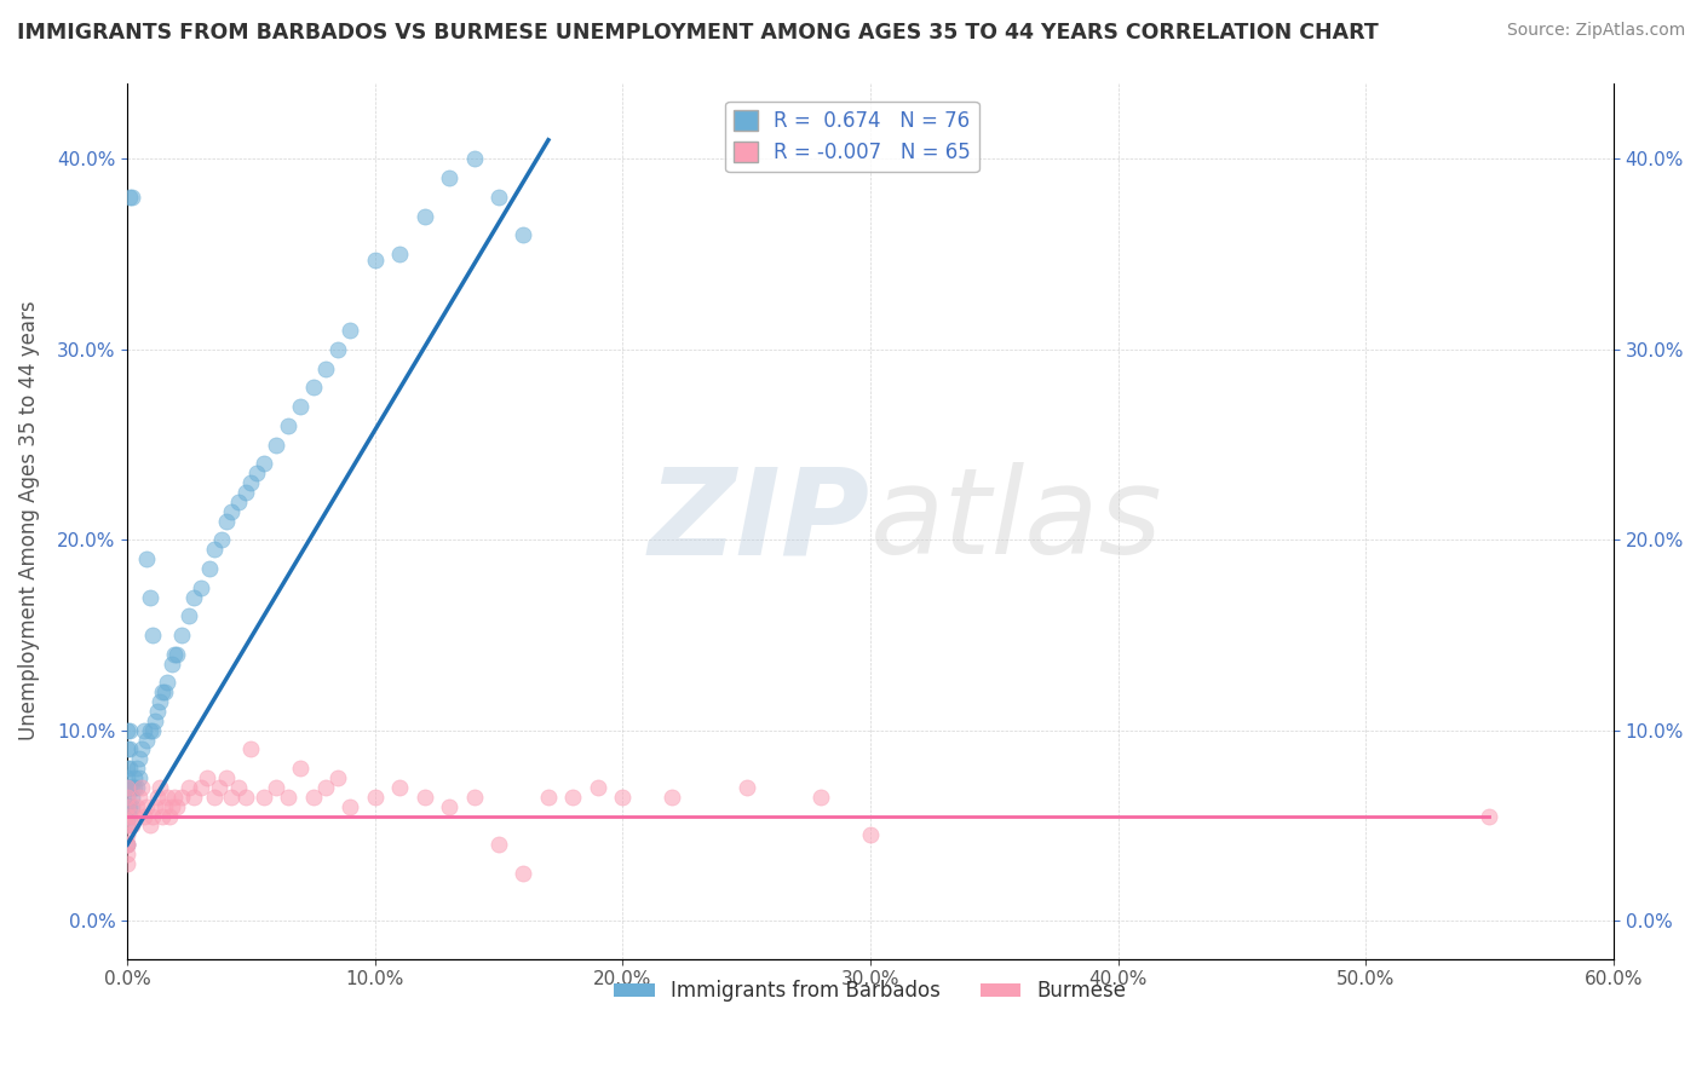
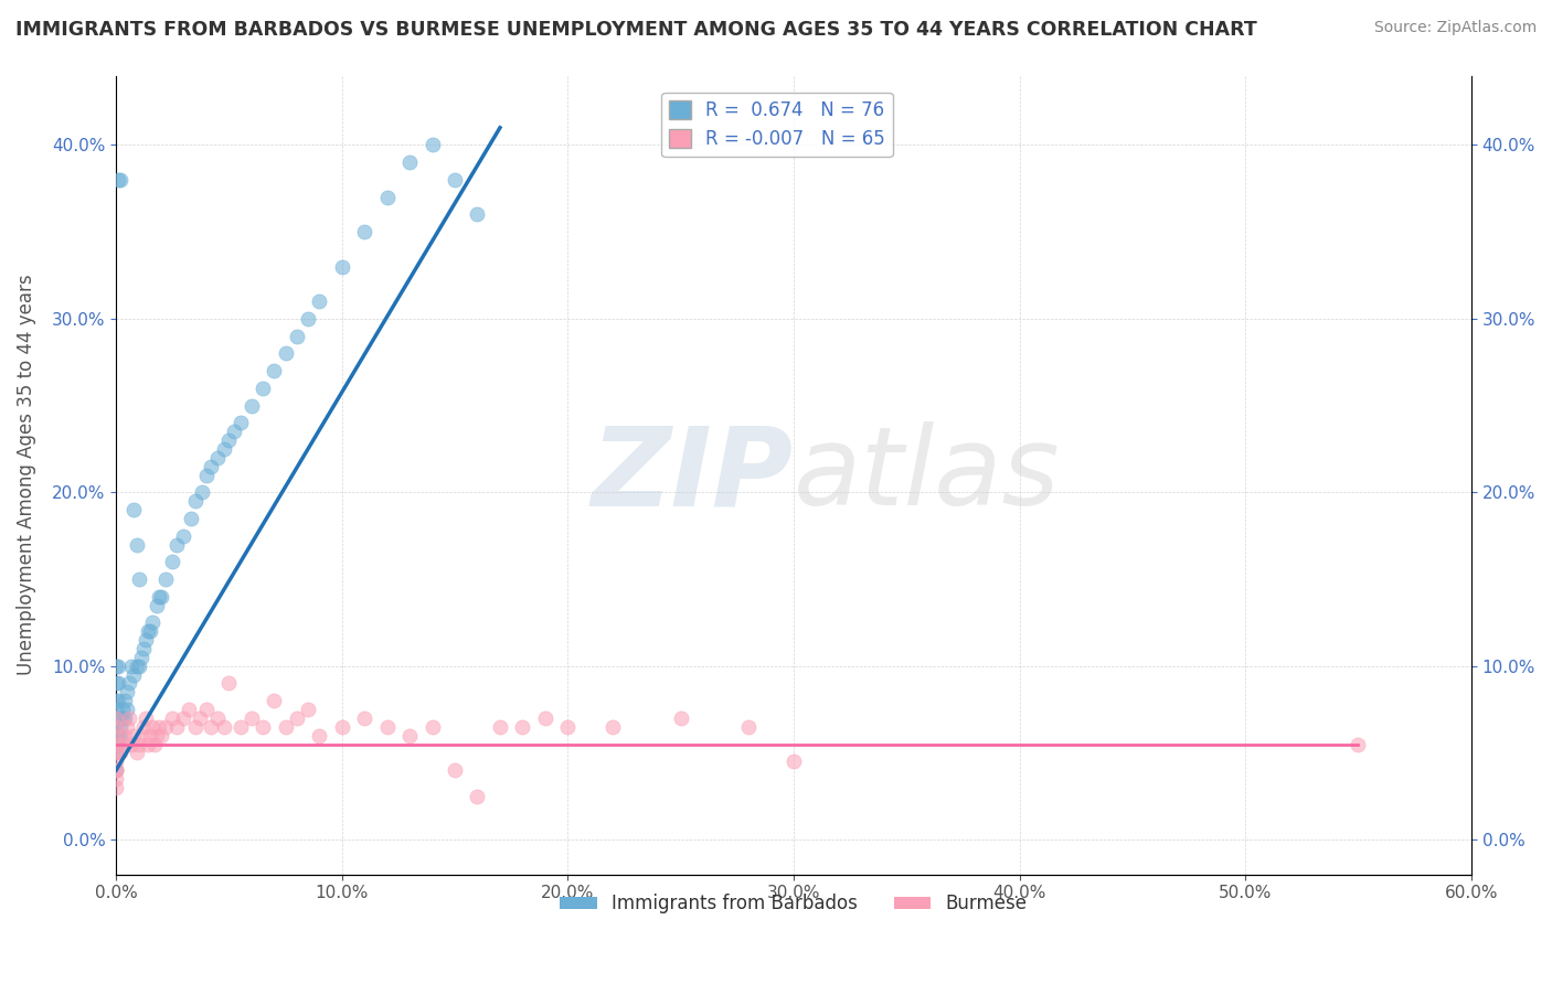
Immigrants from Barbados/10.0%: 34.7% -> 33.0%
